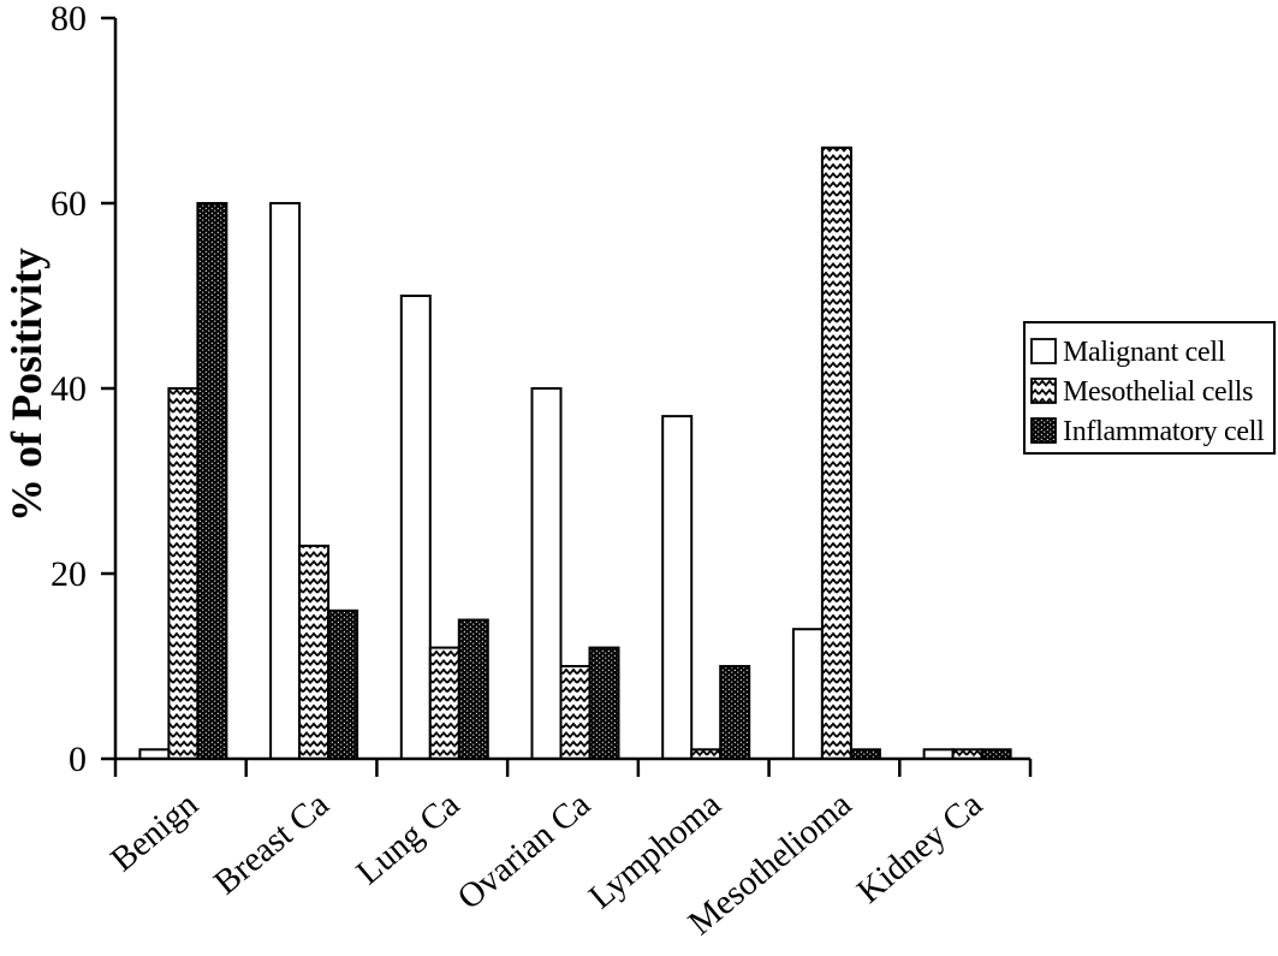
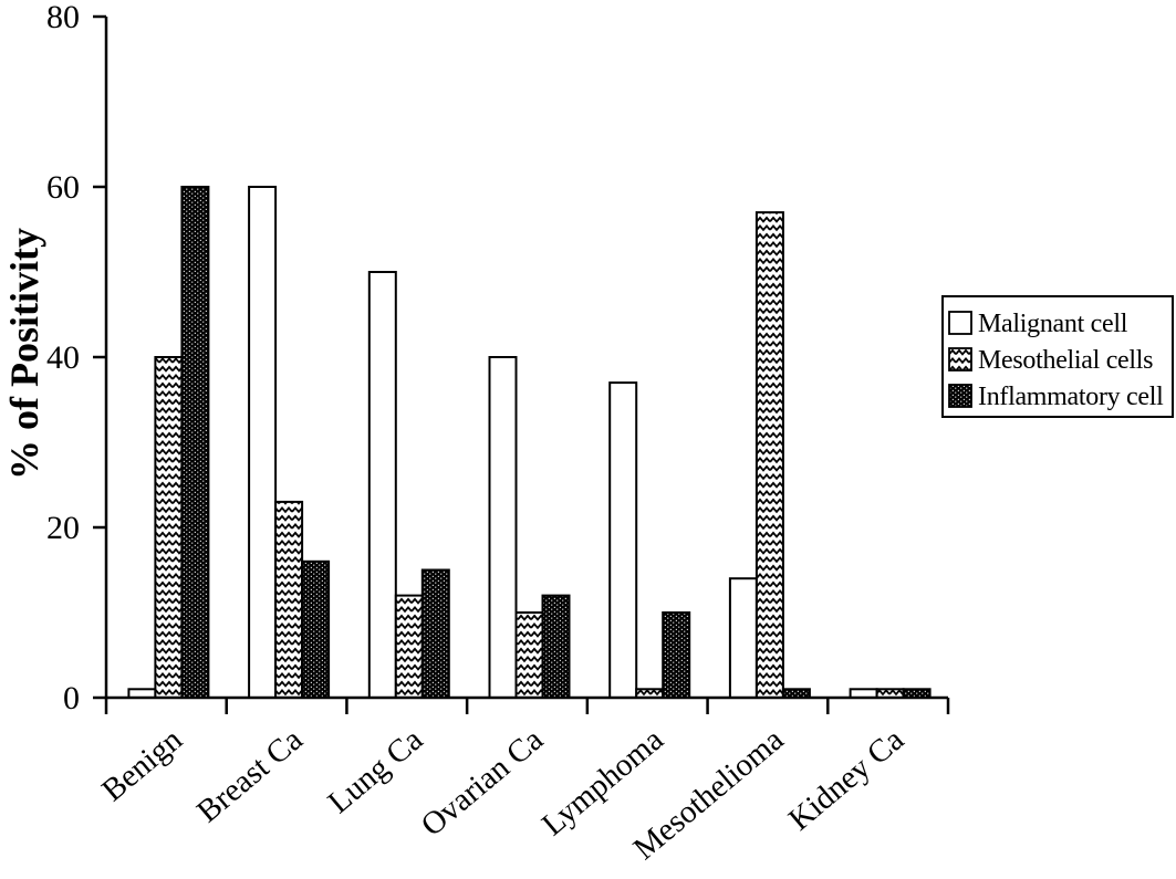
Mesothelial cells/Mesothelioma: 66 -> 57
